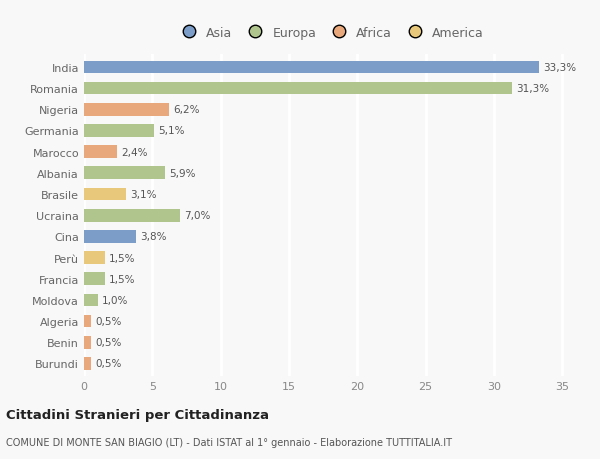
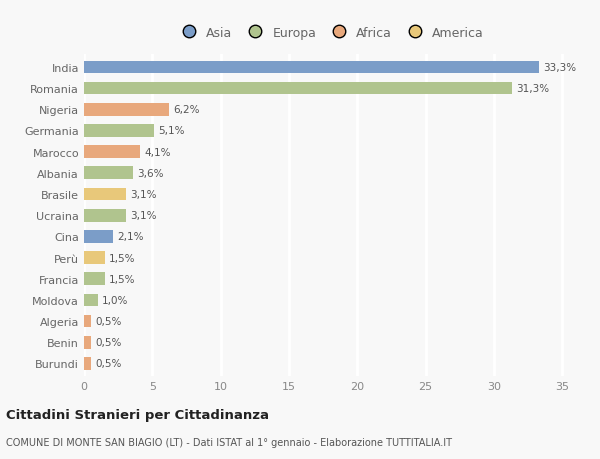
Marocco: 2,4% -> 4,1%
Albania: 5,9% -> 3,6%
Ucraina: 7,0% -> 3,1%
Cina: 3,8% -> 2,1%
